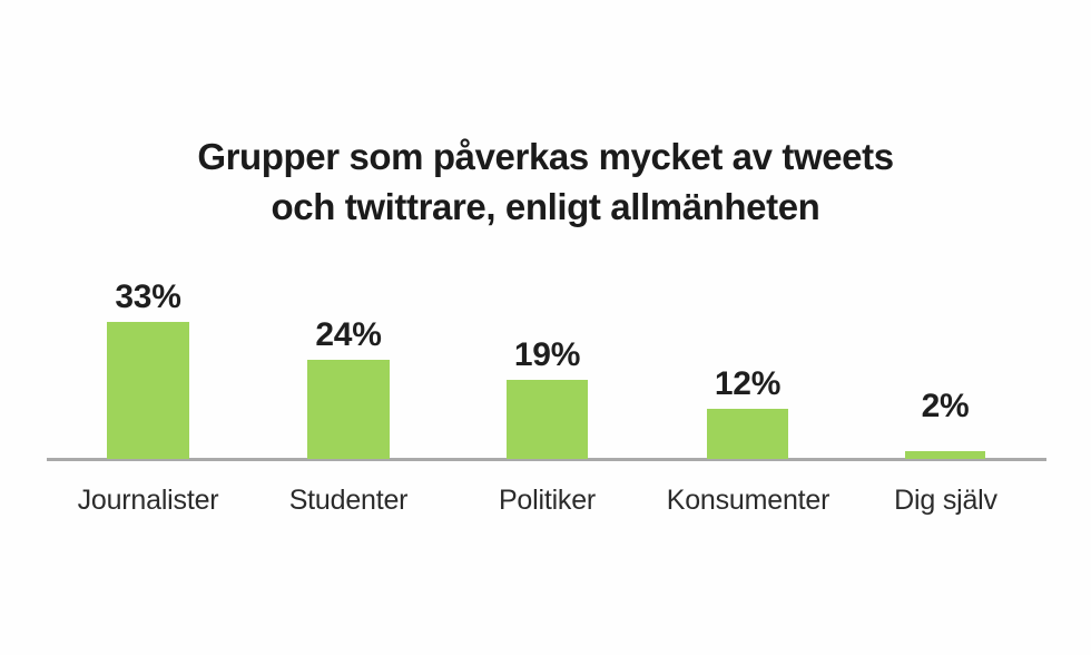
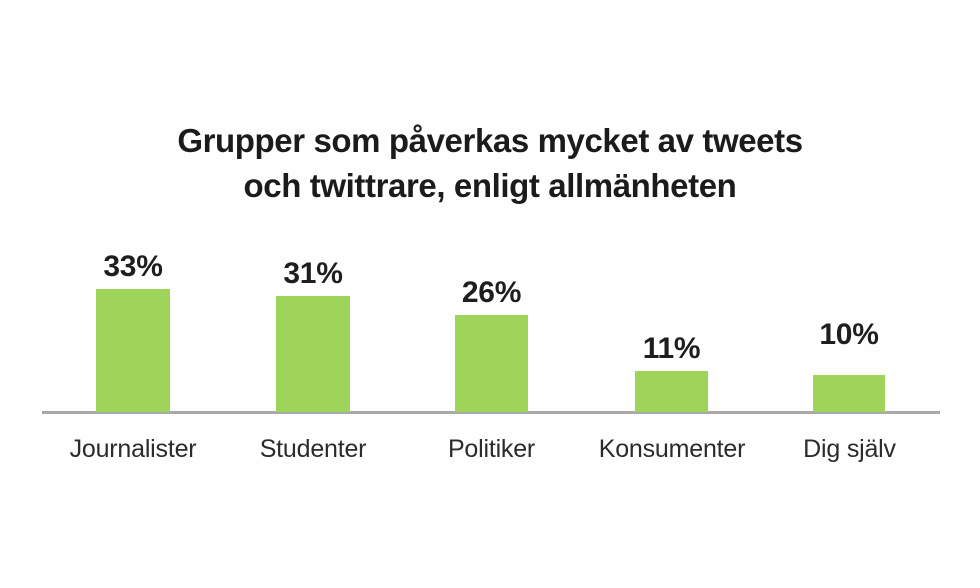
Studenter: 24% -> 31%
Politiker: 19% -> 26%
Konsumenter: 12% -> 11%
Dig själv: 2% -> 10%
